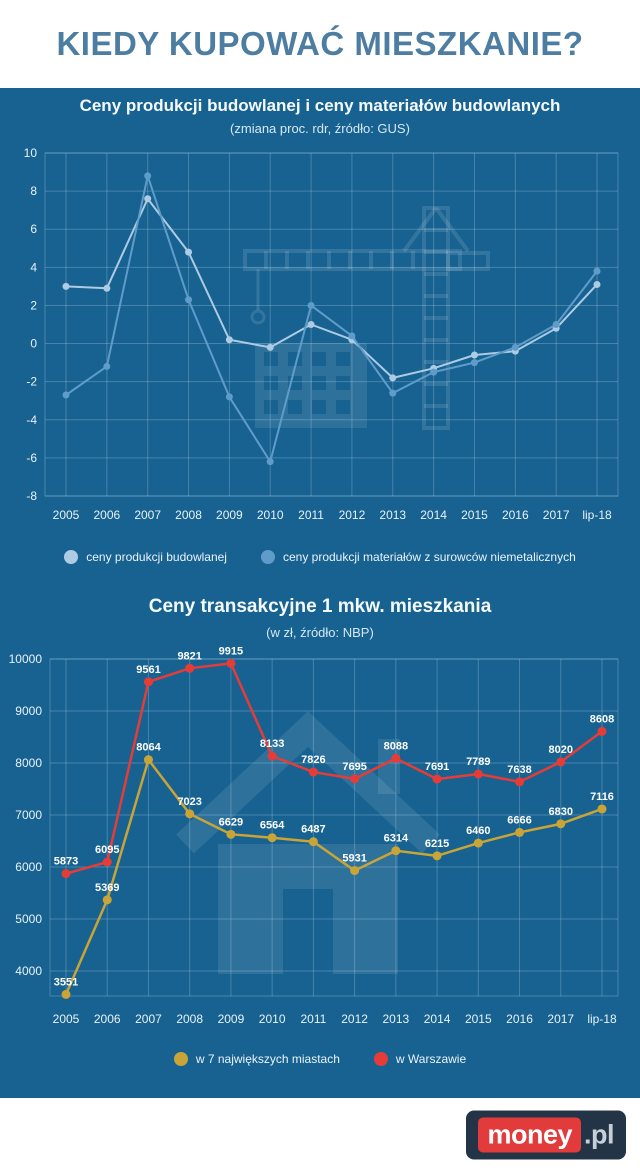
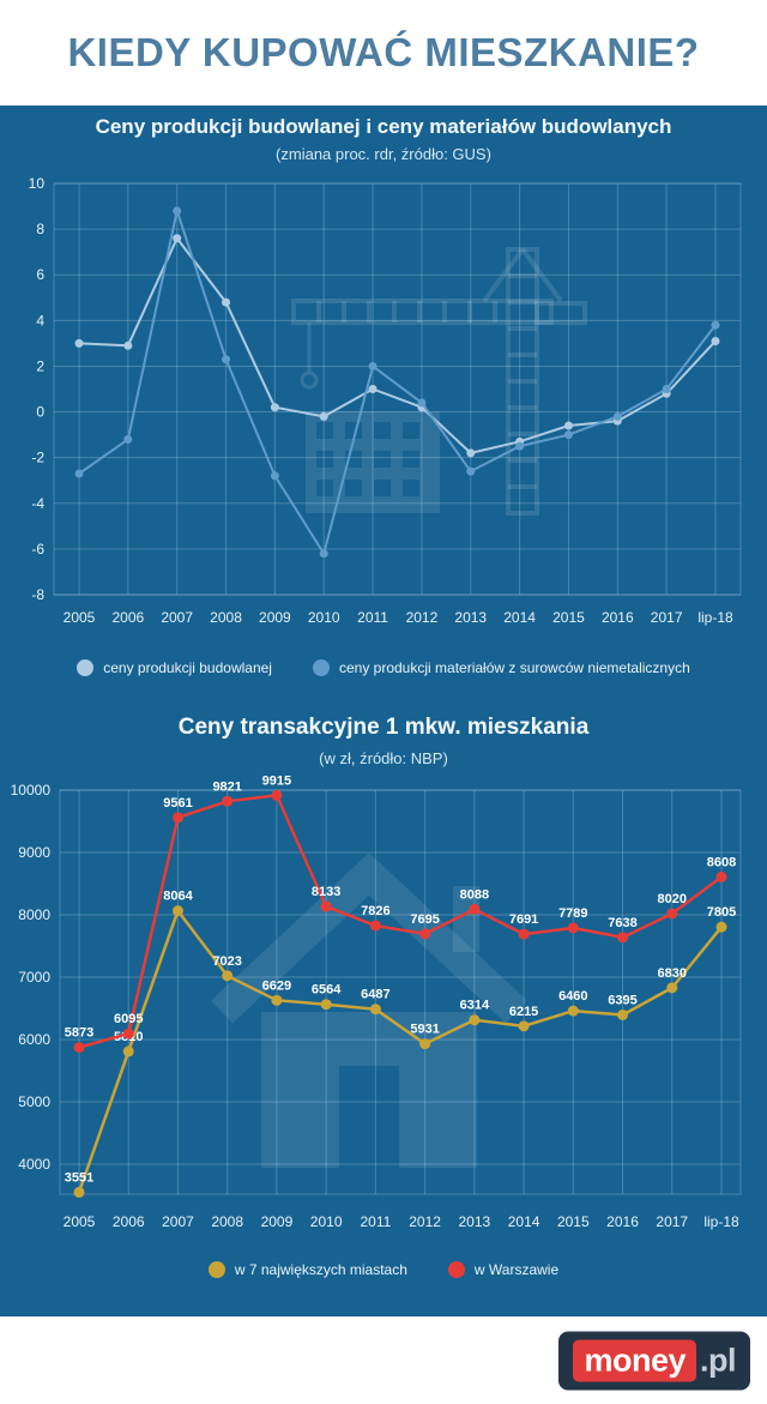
Ceny transakcyjne 1 mkw. mieszkania/w 7 największych miastach/2006: 5369 -> 5810
Ceny transakcyjne 1 mkw. mieszkania/w 7 największych miastach/2016: 6666 -> 6395
Ceny transakcyjne 1 mkw. mieszkania/w 7 największych miastach/lip-18: 7116 -> 7805
